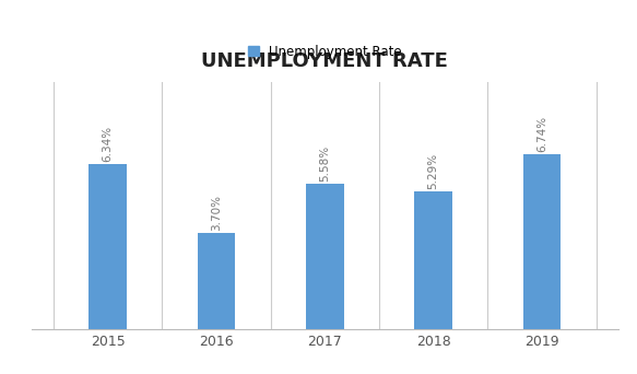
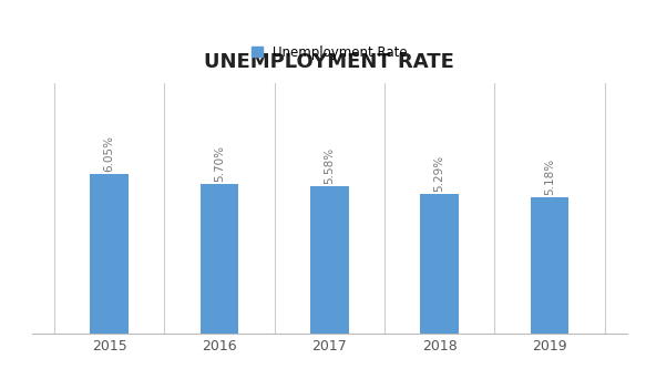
2015: 6.34% -> 6.05%
2016: 3.70% -> 5.70%
2019: 6.74% -> 5.18%
